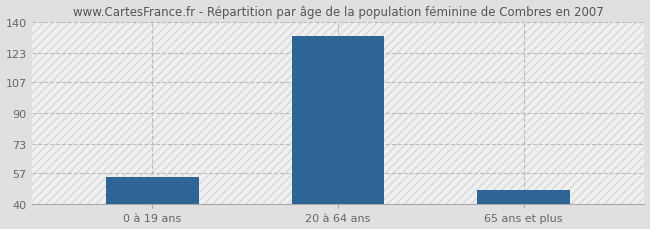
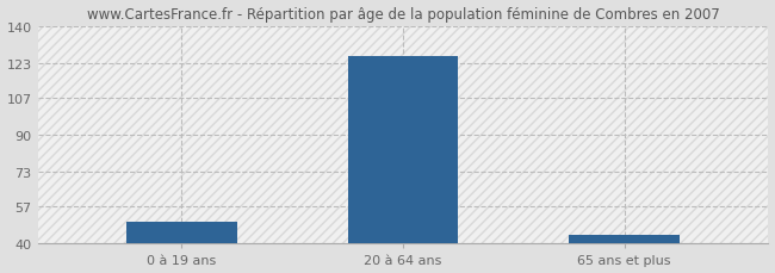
0 à 19 ans: 55 -> 50
20 à 64 ans: 132 -> 126
65 ans et plus: 48 -> 44
